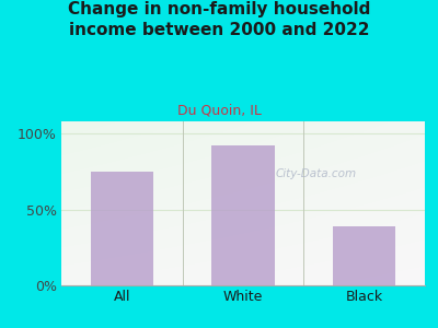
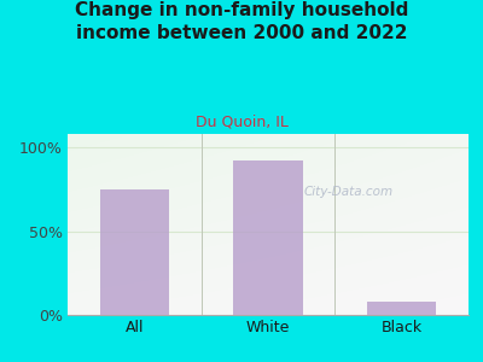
Black: 39% -> 8%
